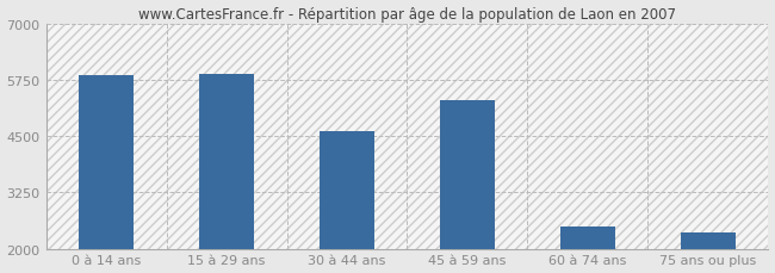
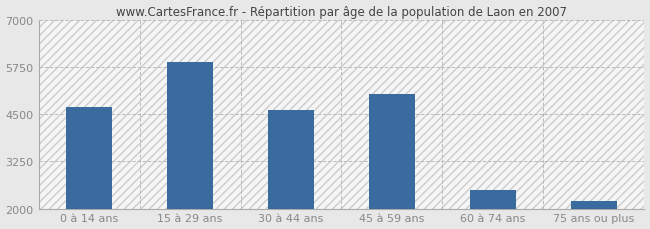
0 à 14 ans: 5850 -> 4700
45 à 59 ans: 5300 -> 5050
75 ans ou plus: 2350 -> 2200
